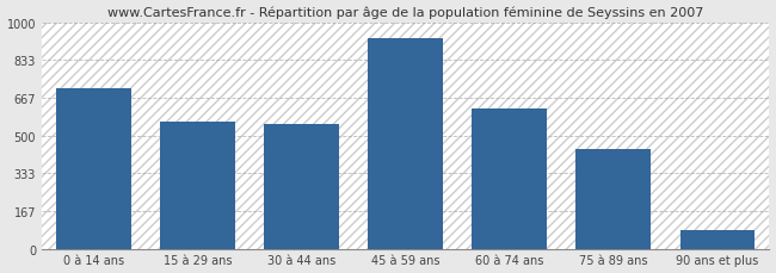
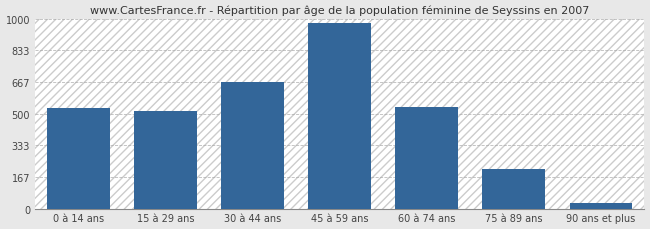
0 à 14 ans: 710 -> 530
15 à 29 ans: 560 -> 520
30 à 44 ans: 550 -> 660
45 à 59 ans: 930 -> 980
60 à 74 ans: 620 -> 540
75 à 89 ans: 440 -> 210
90 ans et plus: 80 -> 30
